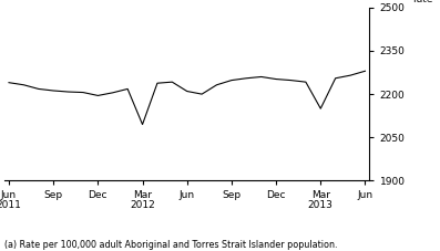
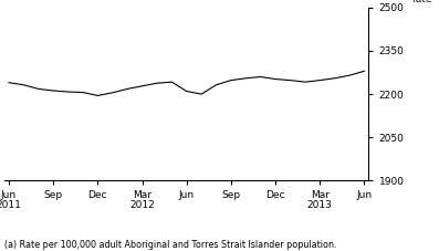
Mar 2012: 2095 -> 2228
Mar 2013: 2150 -> 2248
